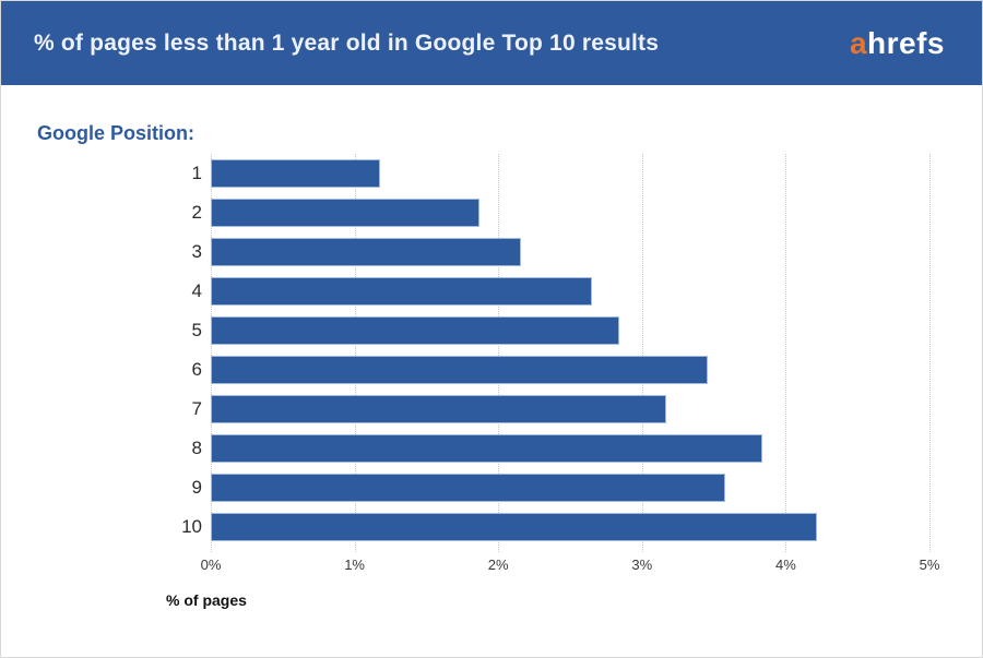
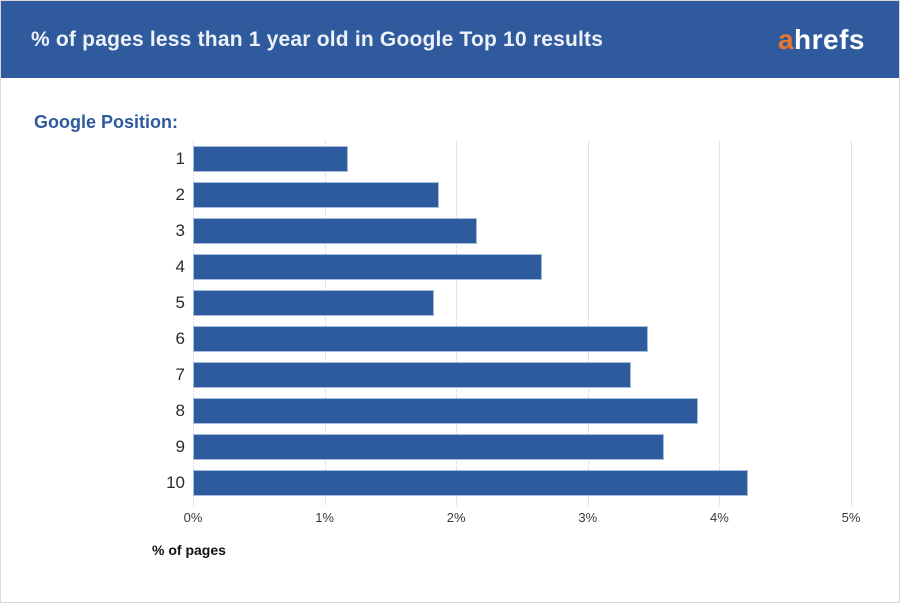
5: 2.84% -> 1.83%
7: 3.17% -> 3.33%
